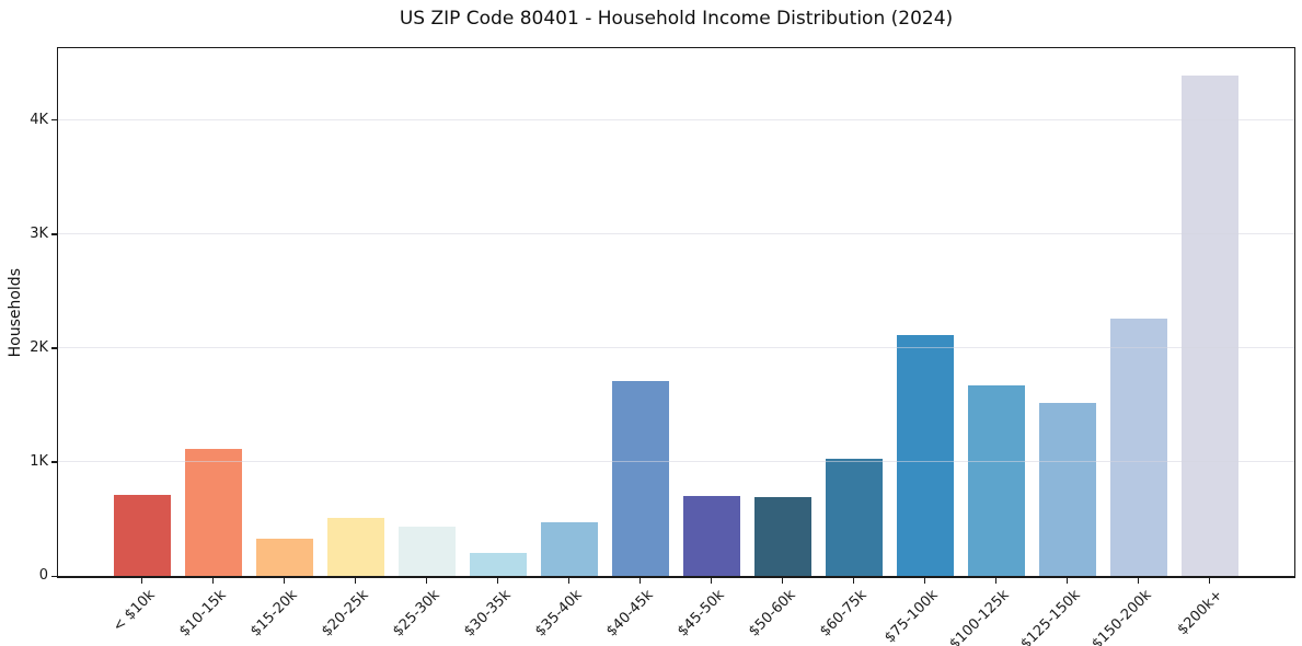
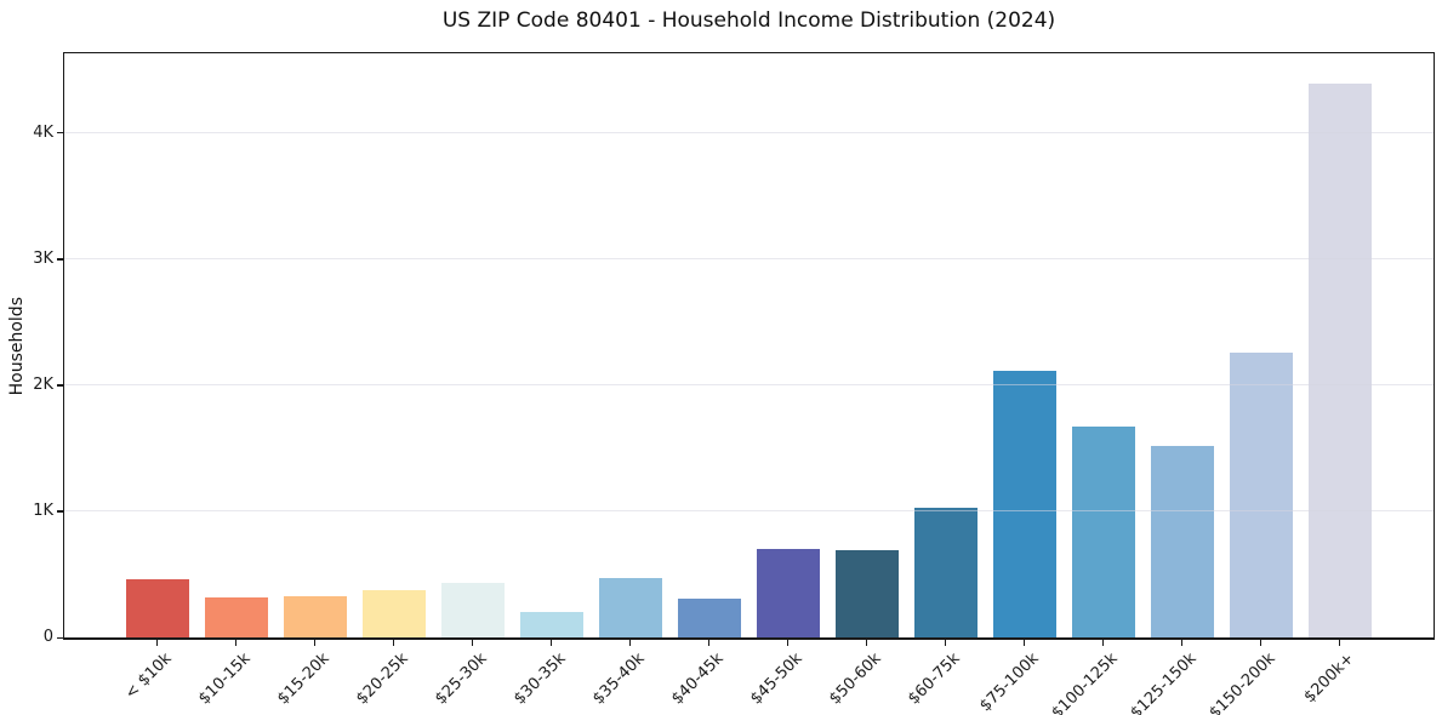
< $10k: 0.71K -> 0.46K
$10-15k: 1.11K -> 0.32K
$20-25k: 0.51K -> 0.37K
$40-45k: 1.71K -> 0.30K
